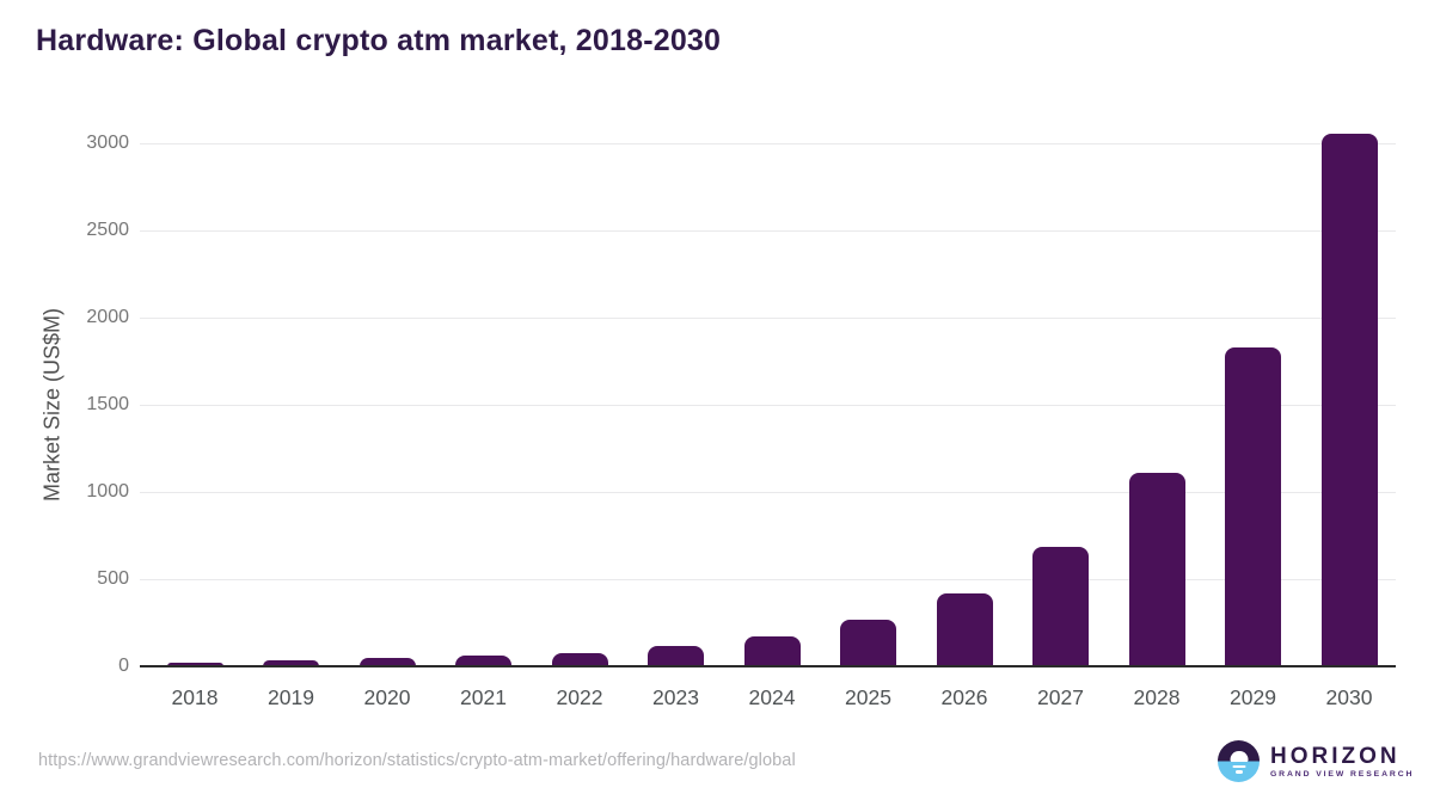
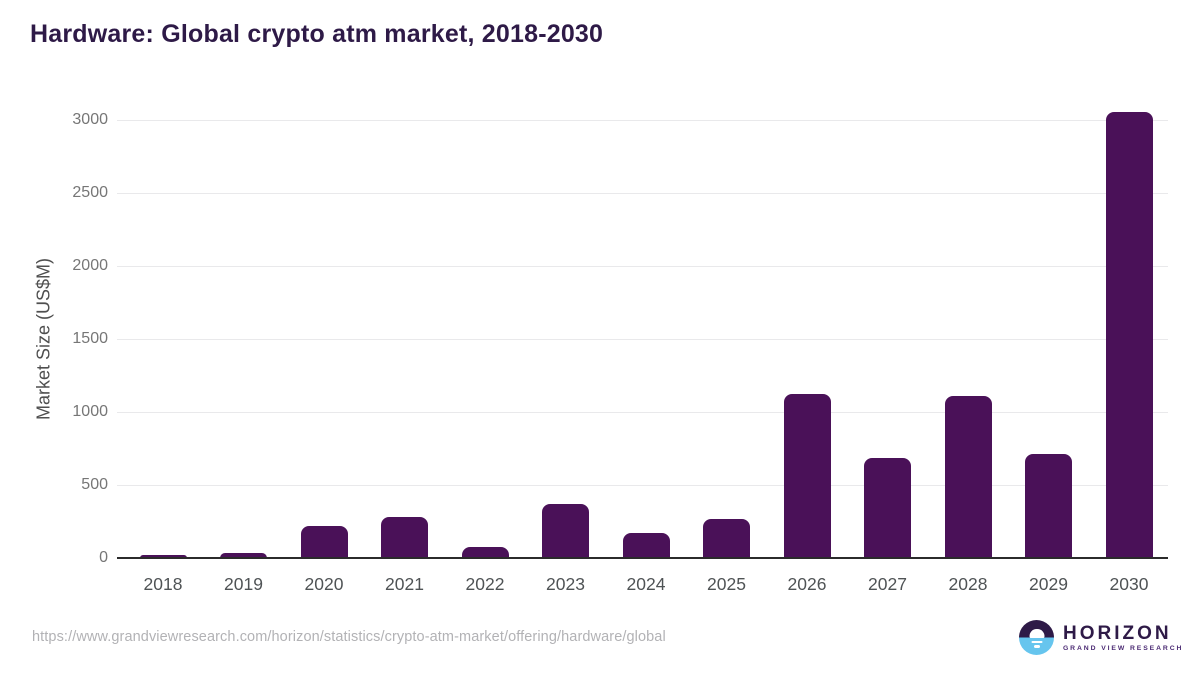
2020: 40 -> 220
2021: 60 -> 280
2023: 120 -> 370
2026: 420 -> 1120
2029: 1830 -> 710
